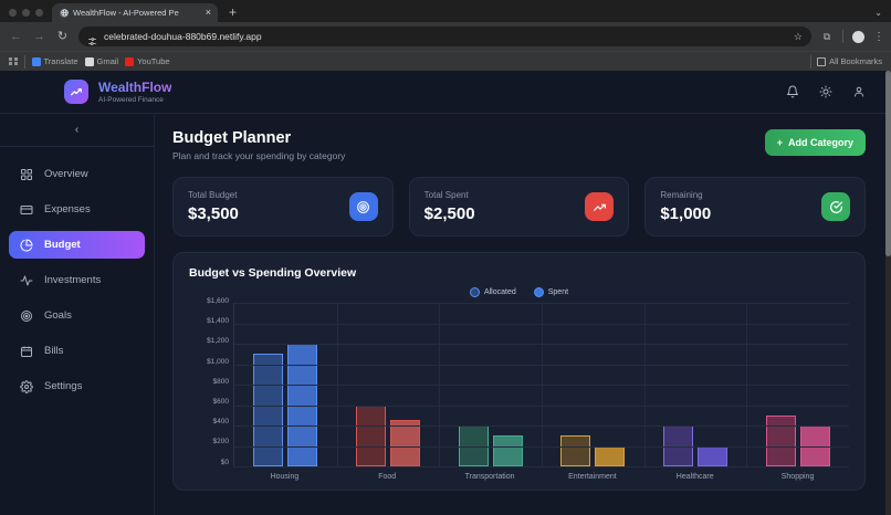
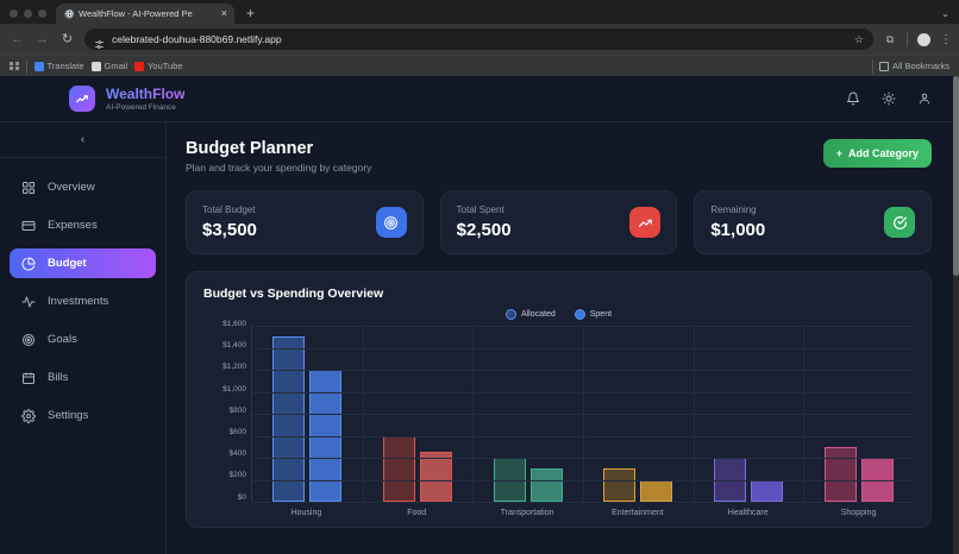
Allocated/Housing: $1100 -> $1500
